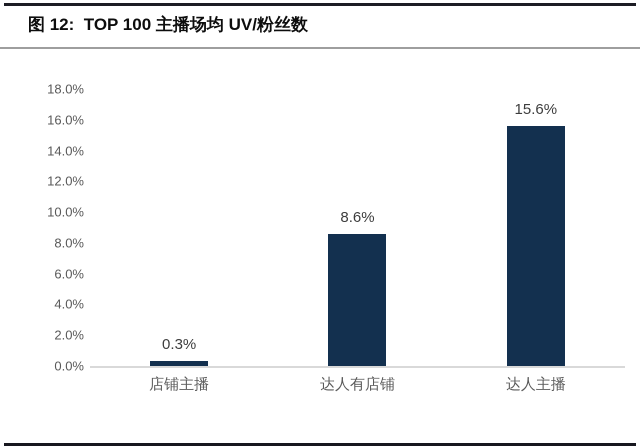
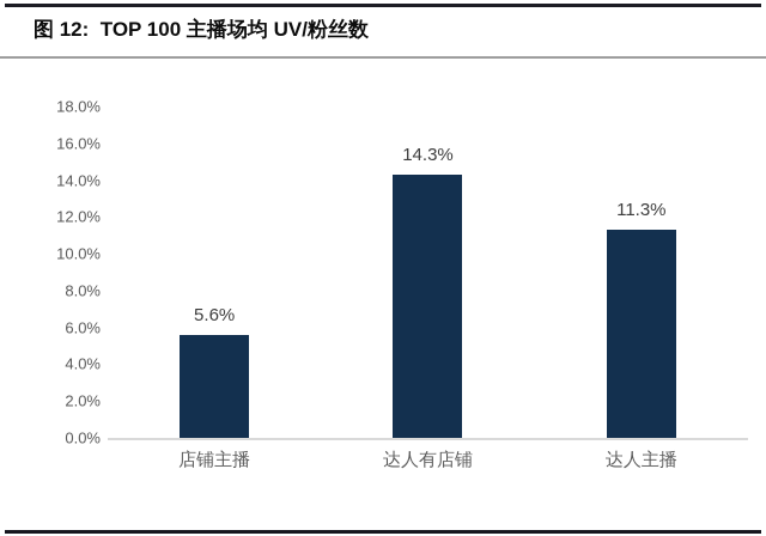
店铺主播: 0.3% -> 5.6%
达人有店铺: 8.6% -> 14.3%
达人主播: 15.6% -> 11.3%
